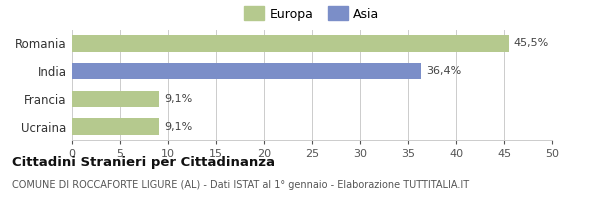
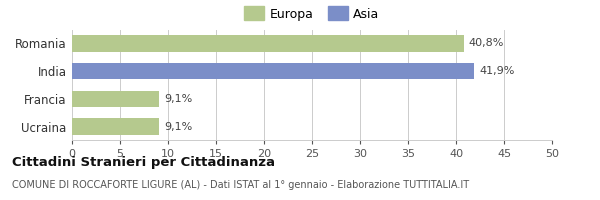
Romania: 45,5% -> 40,8%
India: 36,4% -> 41,9%
